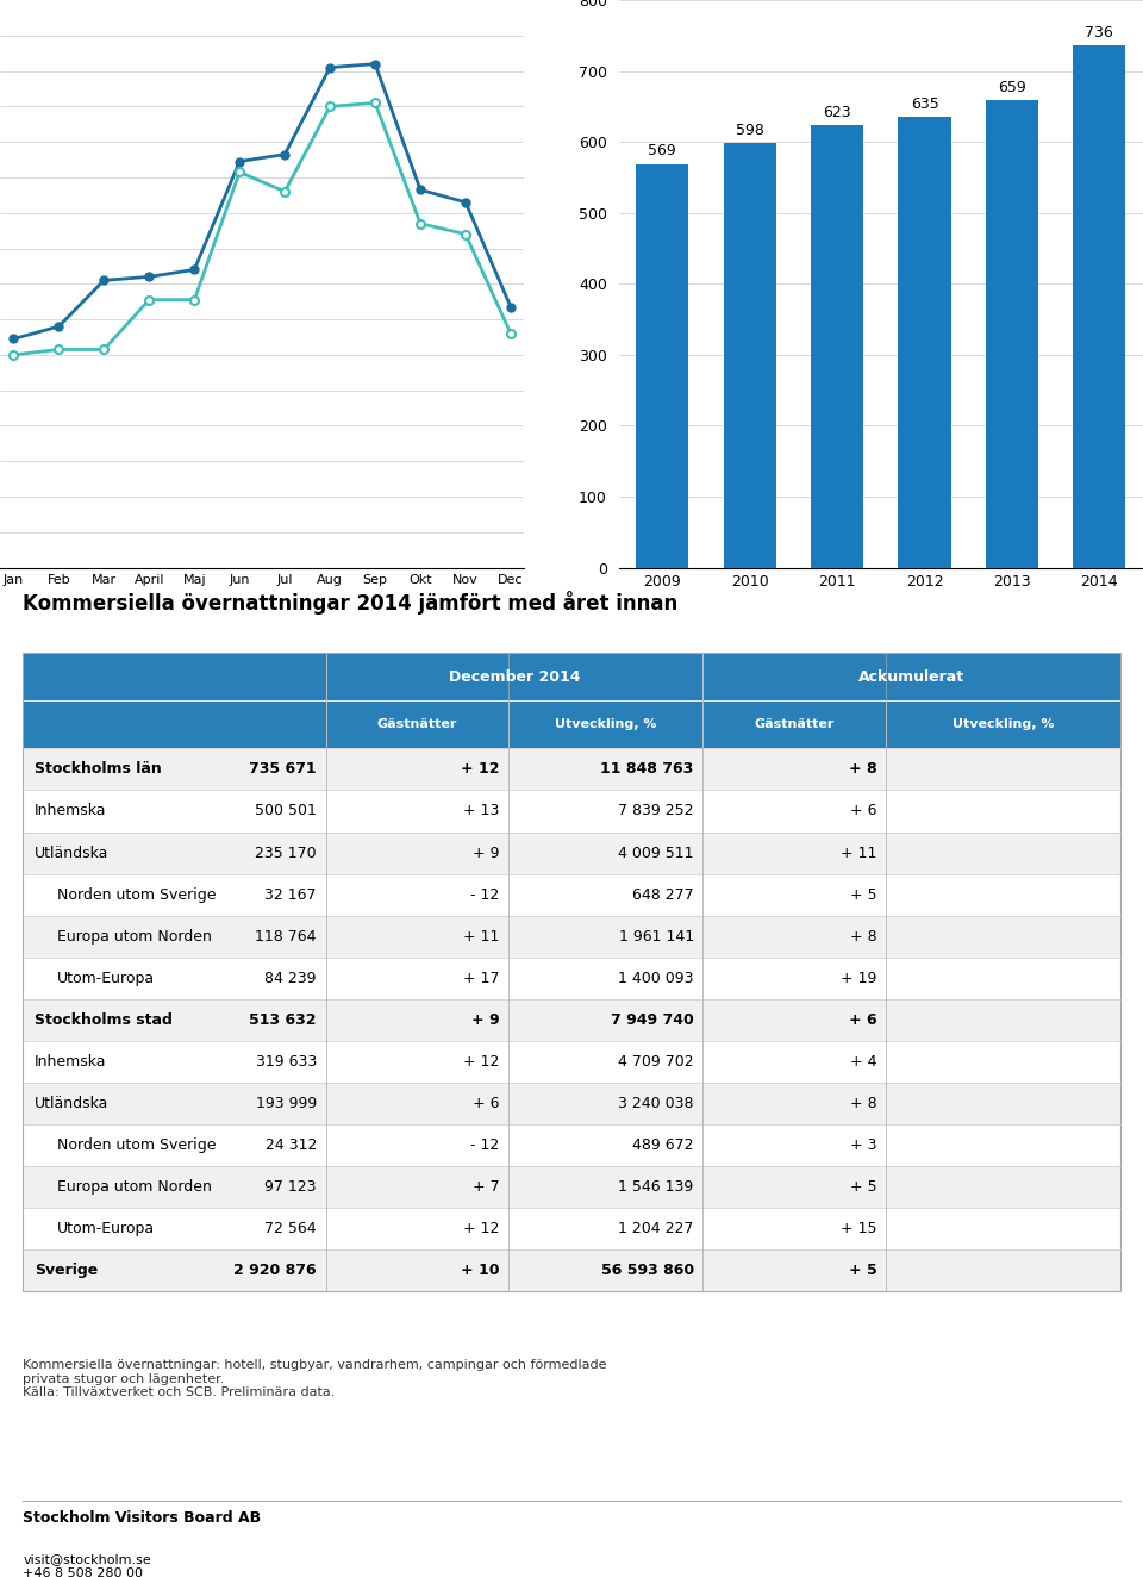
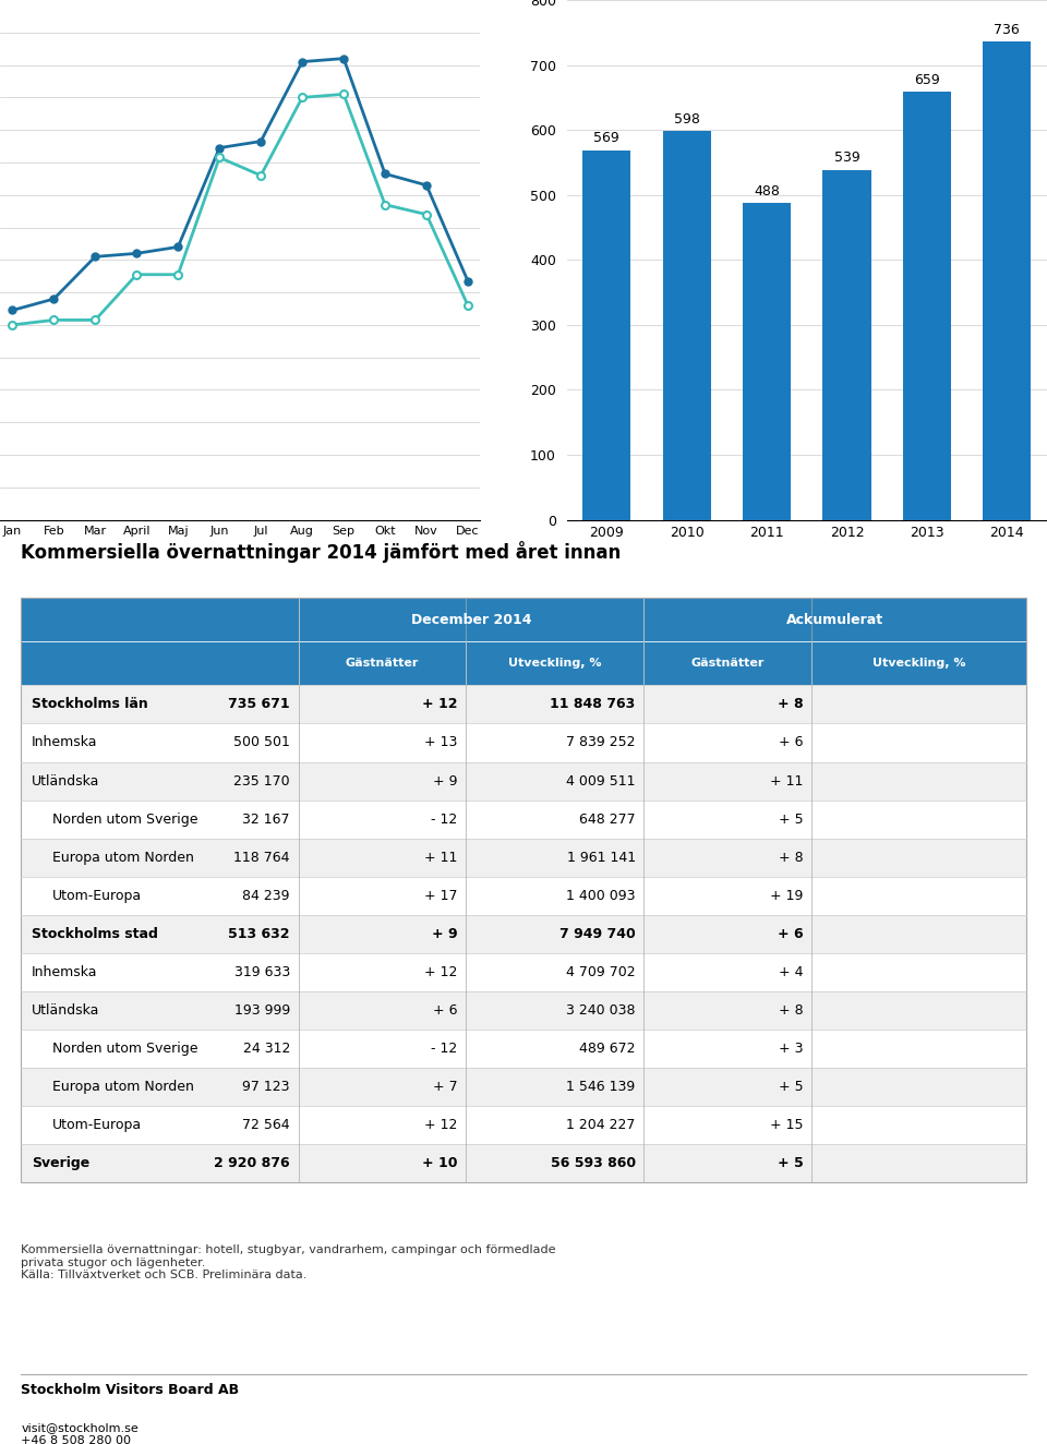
2011: 623 -> 488
2012: 635 -> 539
